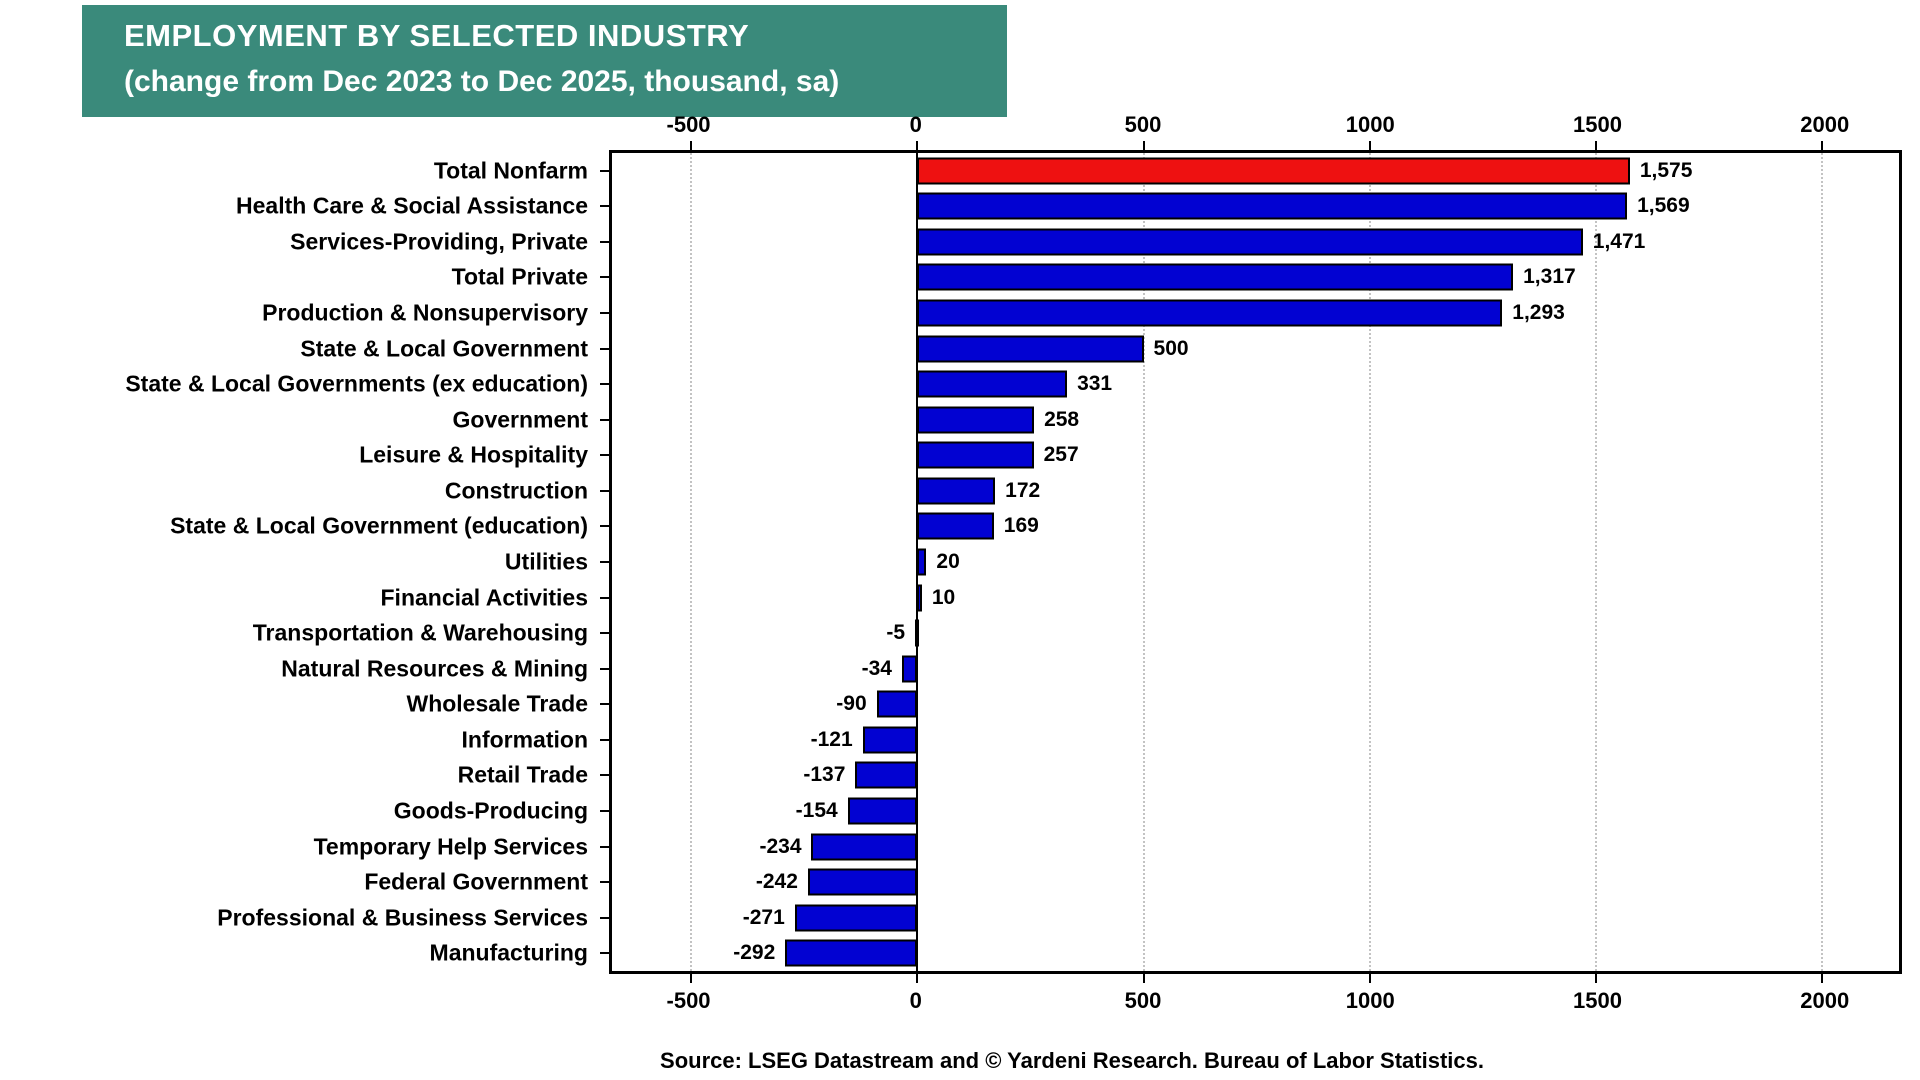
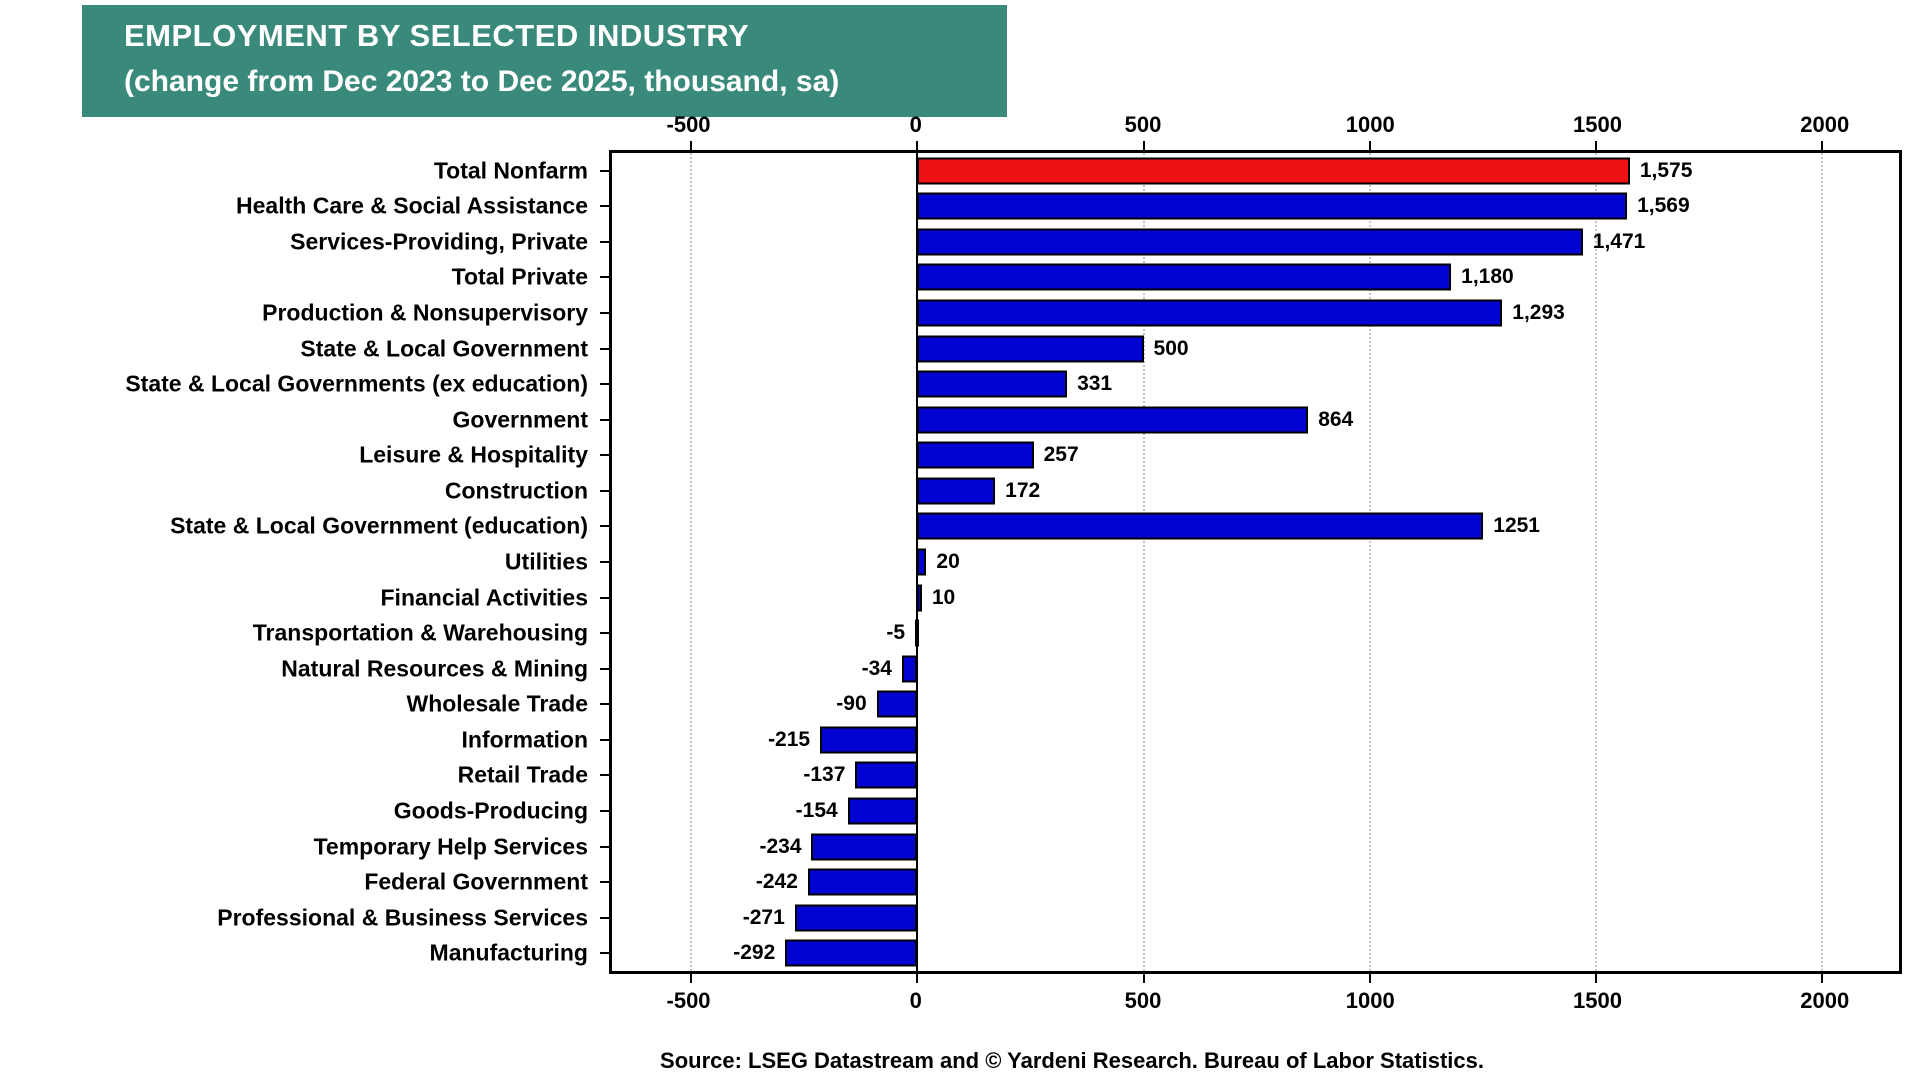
Total Private: 1,317 -> 1,180
Government: 258 -> 864
State & Local Government (education): 169 -> 1251
Information: -121 -> -215
